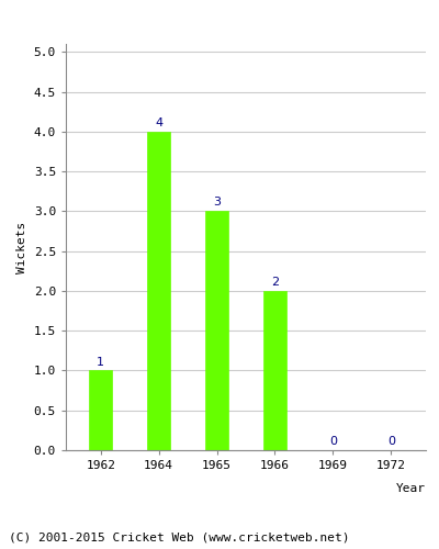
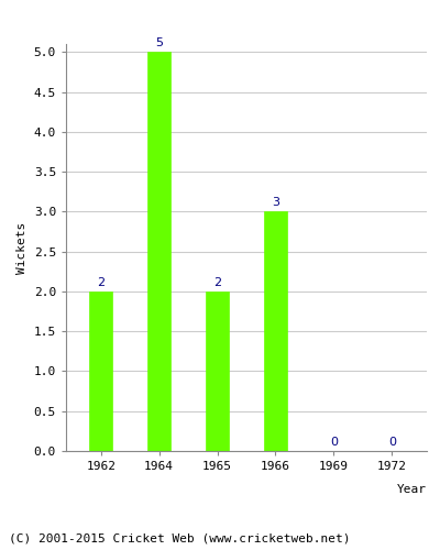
1962: 1 -> 2
1964: 4 -> 5
1965: 3 -> 2
1966: 2 -> 3
